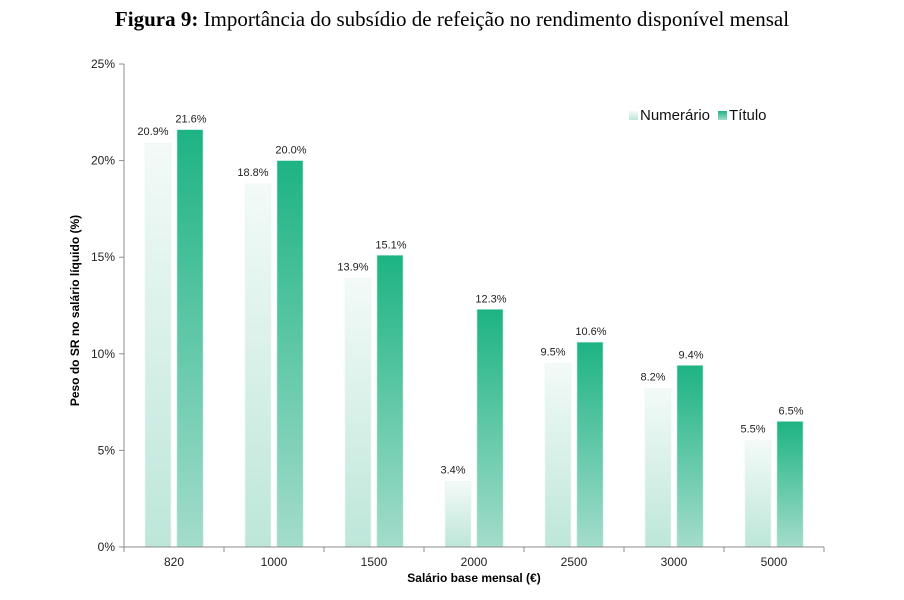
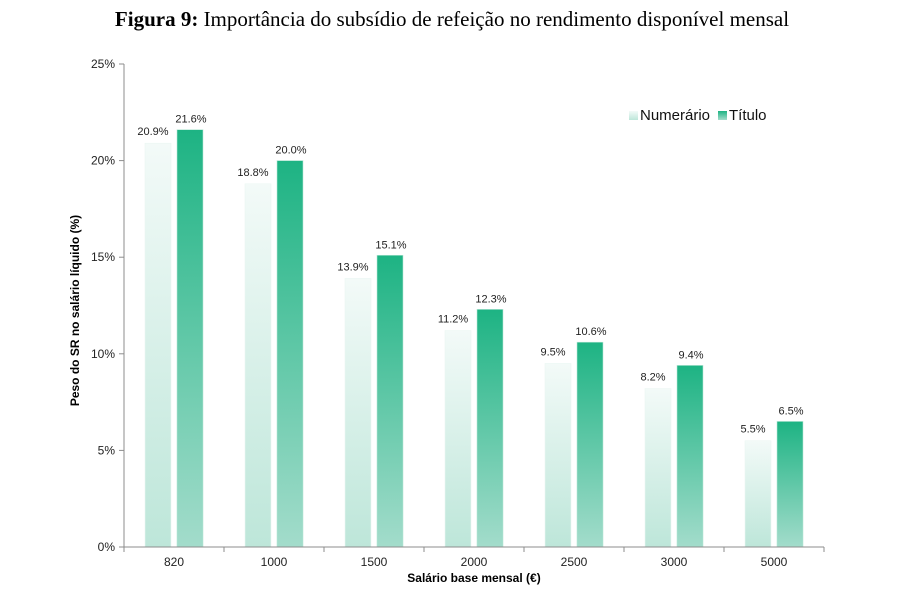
Numerário/2000: 3.4% -> 11.2%
